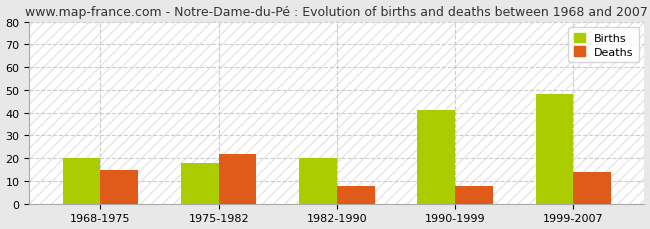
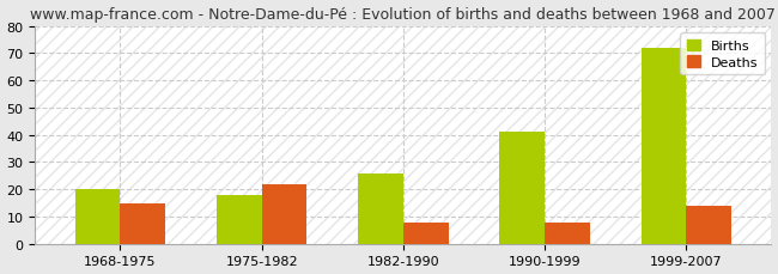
Births/1982-1990: 20 -> 26
Births/1999-2007: 48 -> 72
